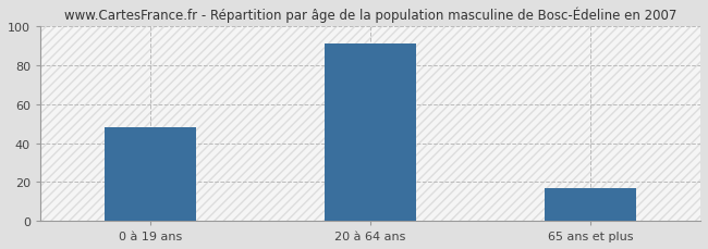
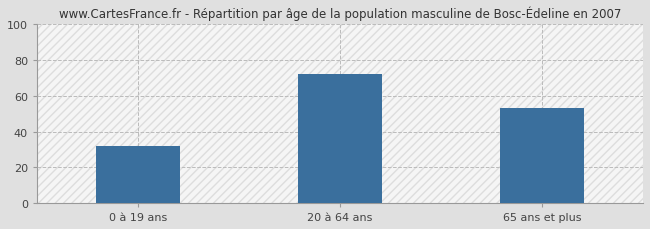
0 à 19 ans: 48 -> 32
20 à 64 ans: 91 -> 72
65 ans et plus: 17 -> 53
